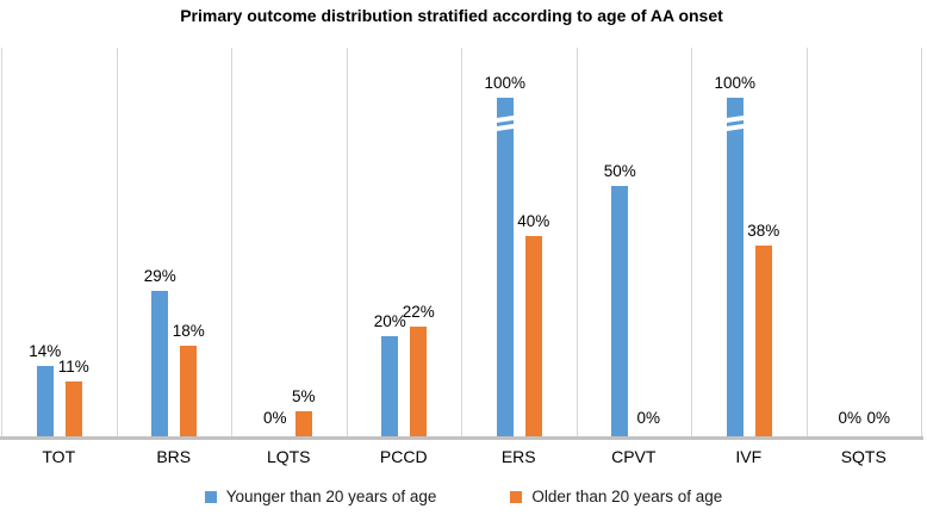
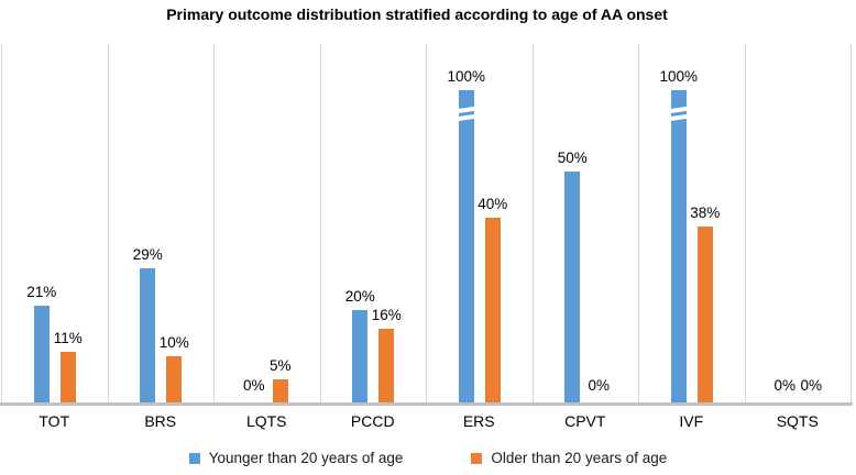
Younger than 20 years of age/TOT: 14% -> 21%
Older than 20 years of age/BRS: 18% -> 10%
Older than 20 years of age/PCCD: 22% -> 16%
